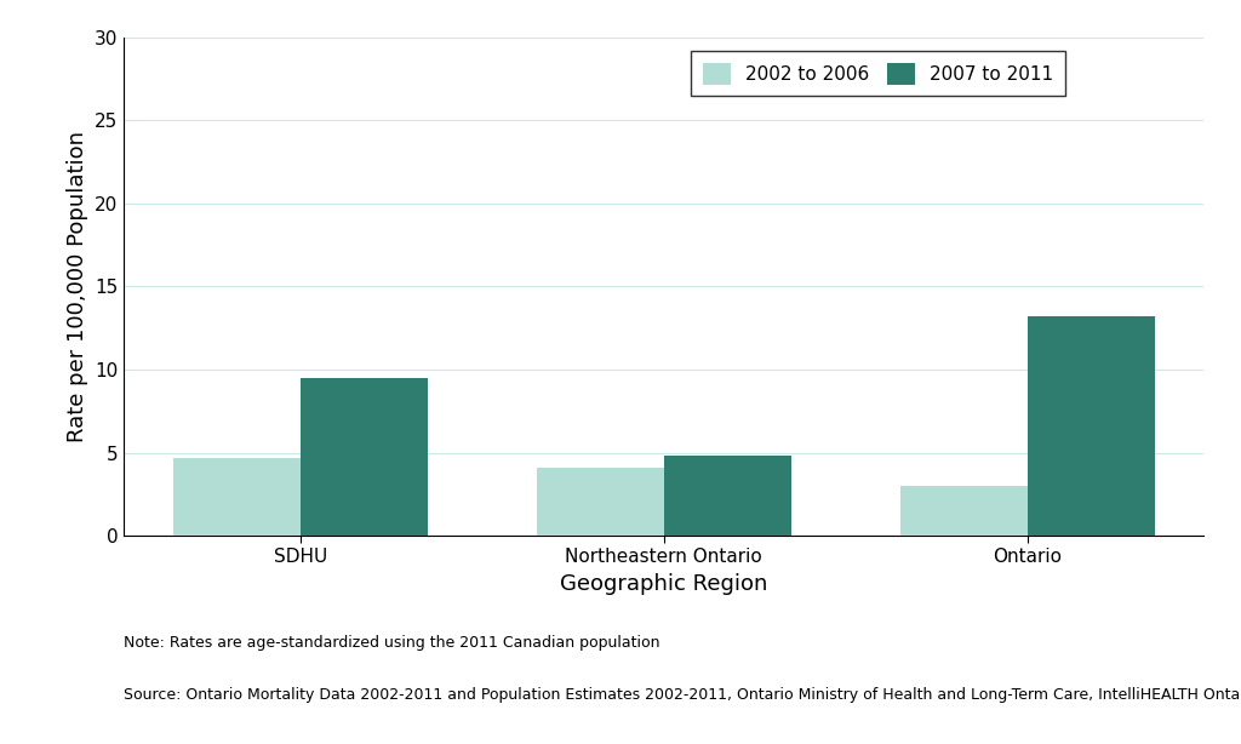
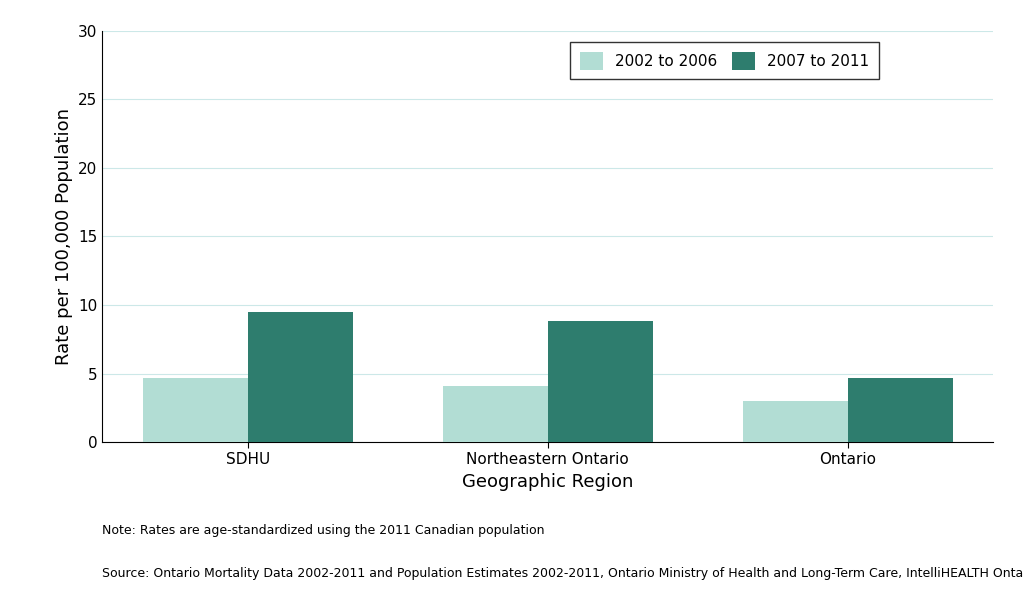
2007 to 2011/Northeastern Ontario: 4.8 -> 8.8
2007 to 2011/Ontario: 13.2 -> 4.7
